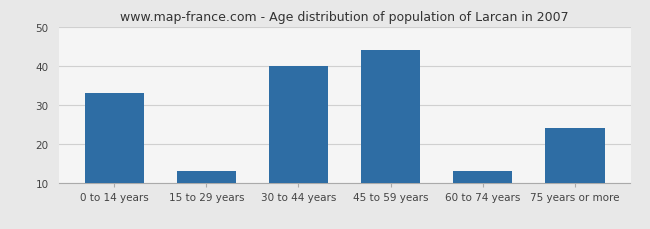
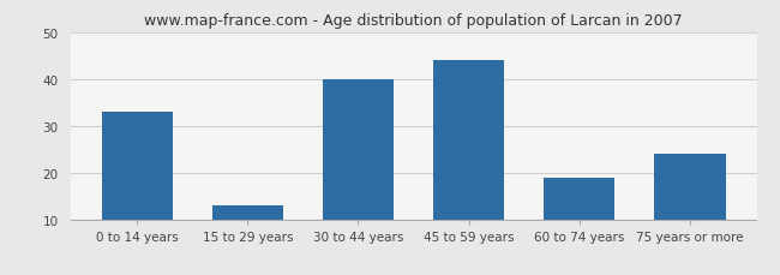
60 to 74 years: 13 -> 19
